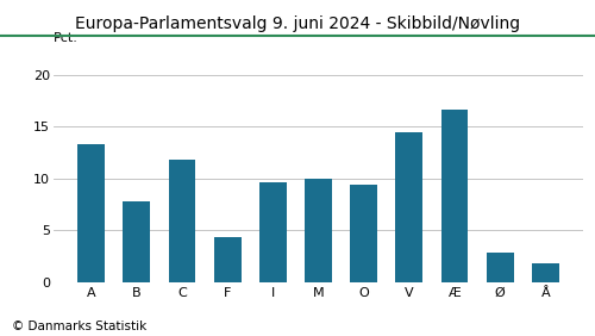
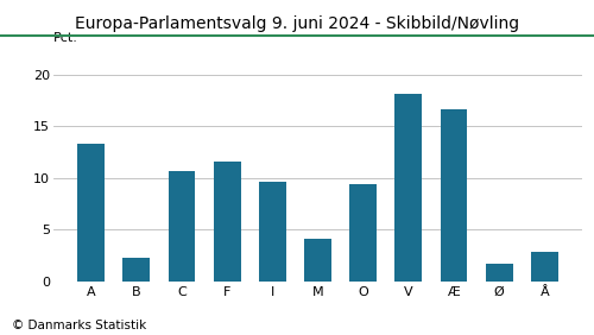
B: 7.8 -> 2.3
C: 11.8 -> 10.6
F: 4.4 -> 11.6
M: 10.0 -> 4.1
V: 14.4 -> 18.1
Ø: 2.8 -> 1.7
Å: 1.8 -> 2.8
